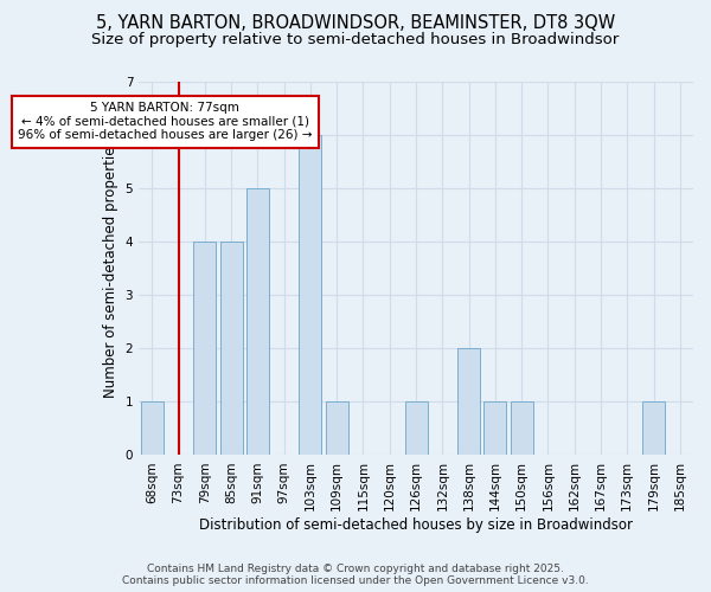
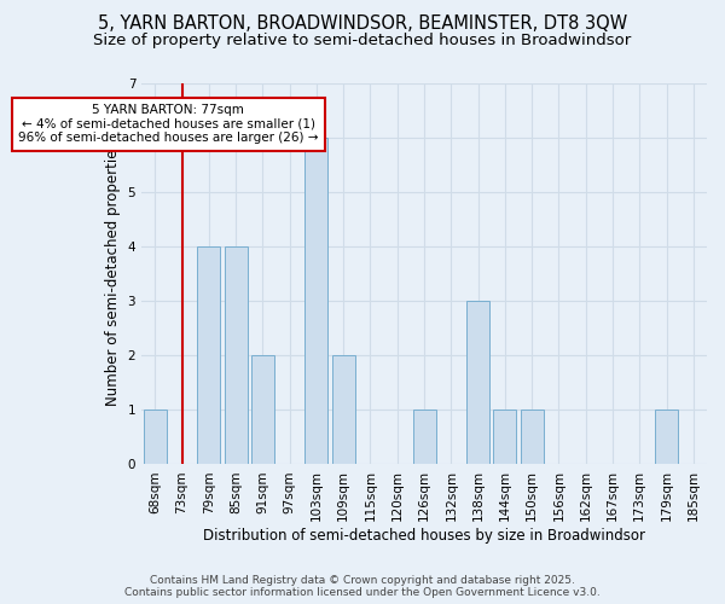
91sqm: 5 -> 2
109sqm: 1 -> 2
138sqm: 2 -> 3
